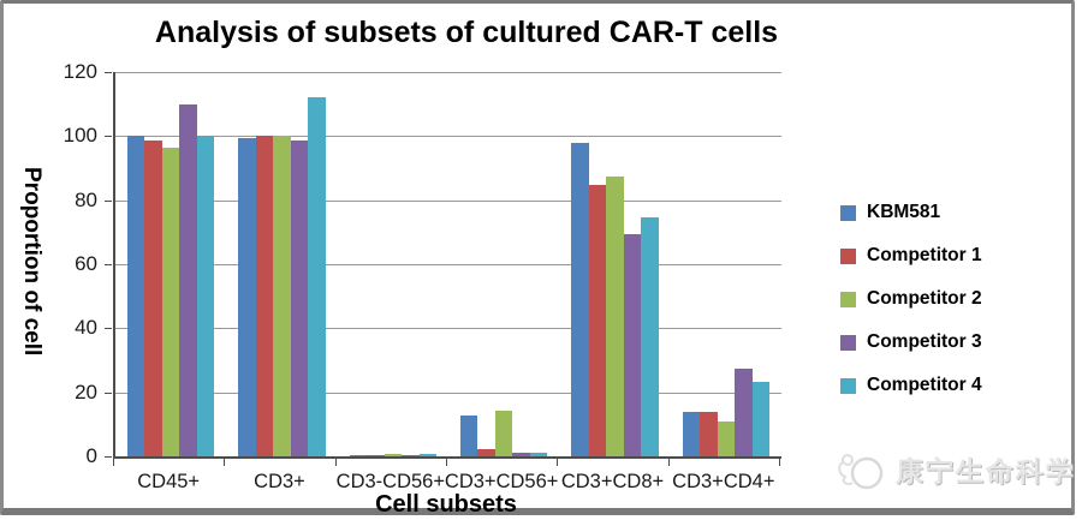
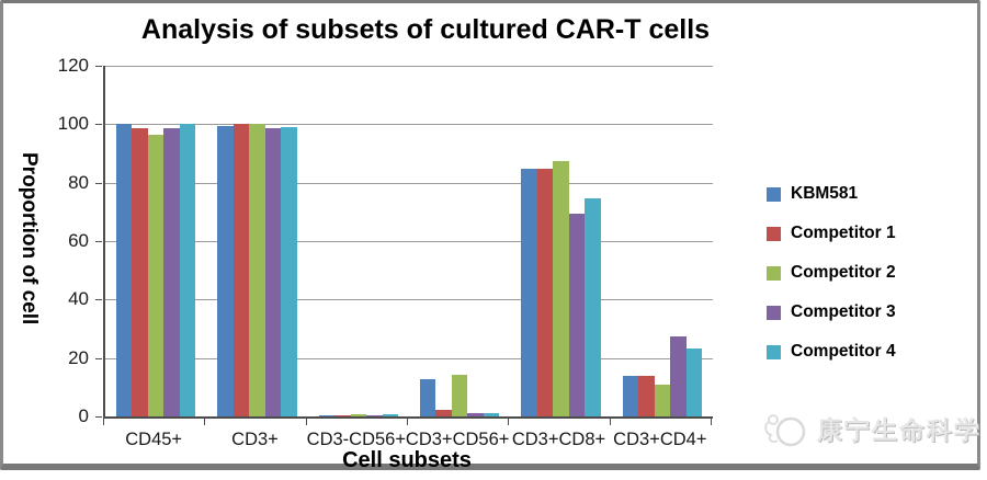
Competitor 3/CD45+: 110 -> 98
Competitor 4/CD3+: 112 -> 99
KBM581/CD3+CD8+: 98 -> 85
